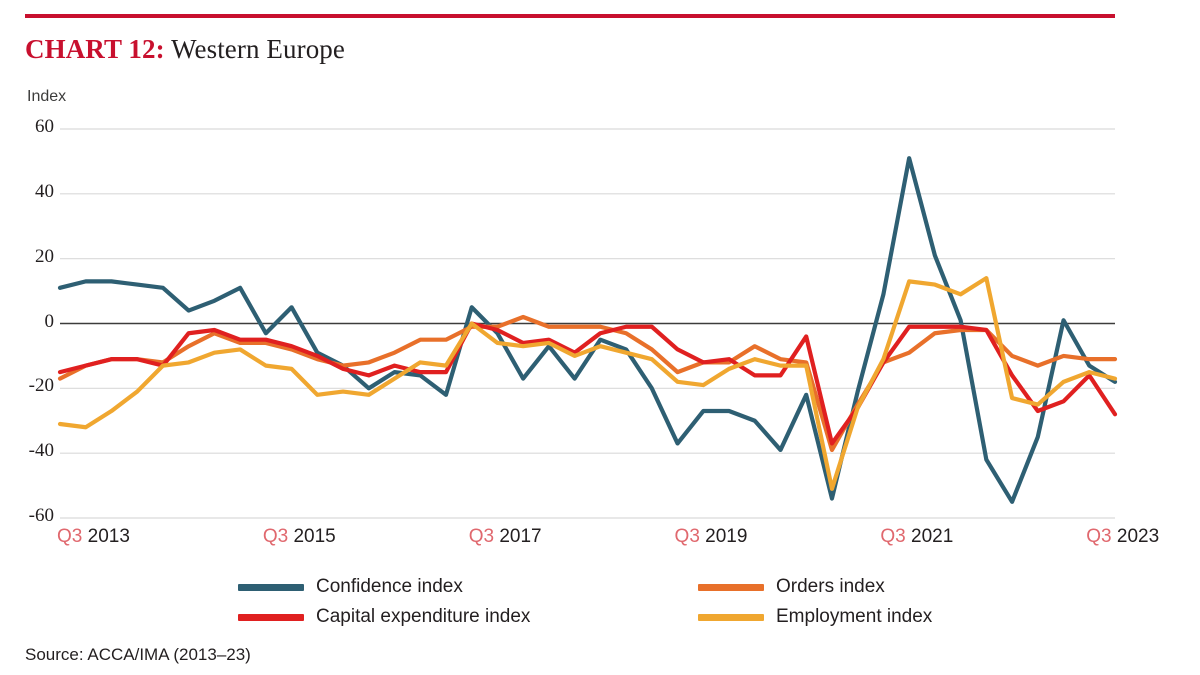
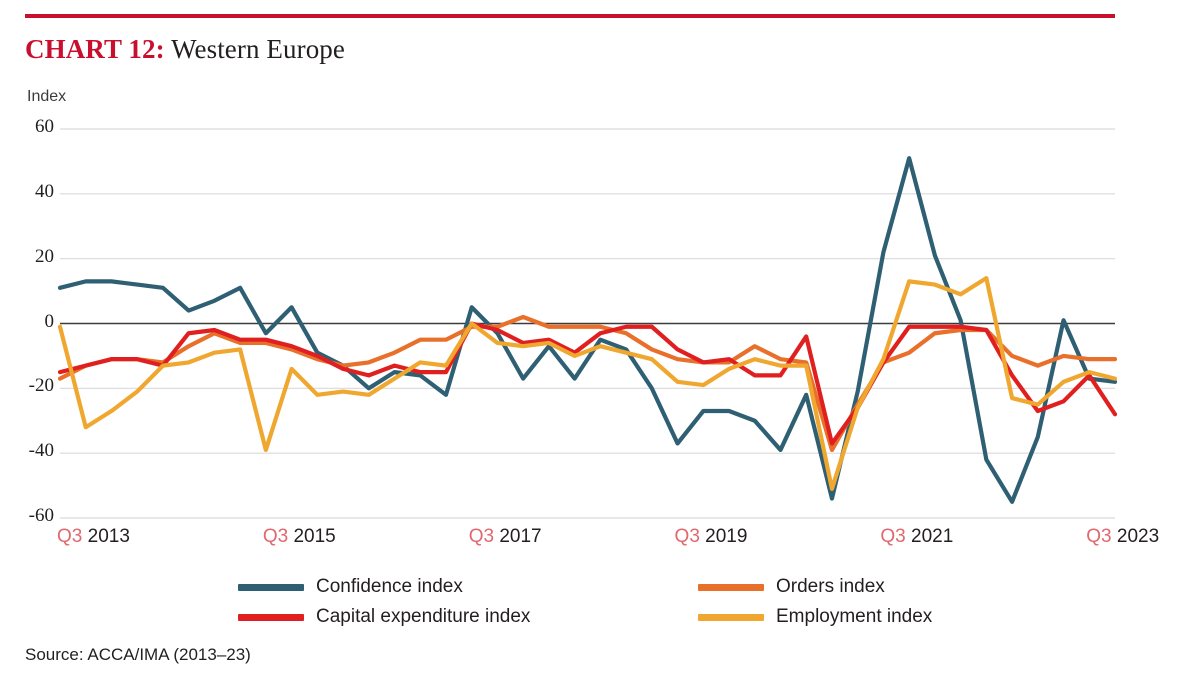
Employment index/Q3 2013: -31 -> -1
Employment index/Q3 2015: -13 -> -39
Orders index/Q3 2019: -15 -> -11
Confidence index/Q3 2021: 9 -> 22
Confidence index/Q3 2023: -13 -> -17
